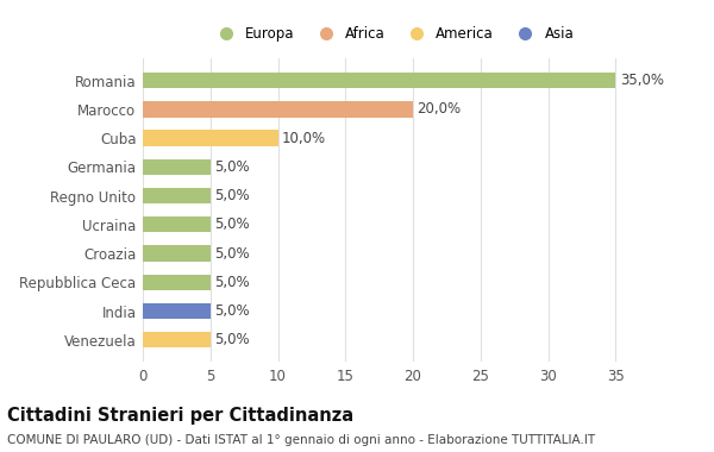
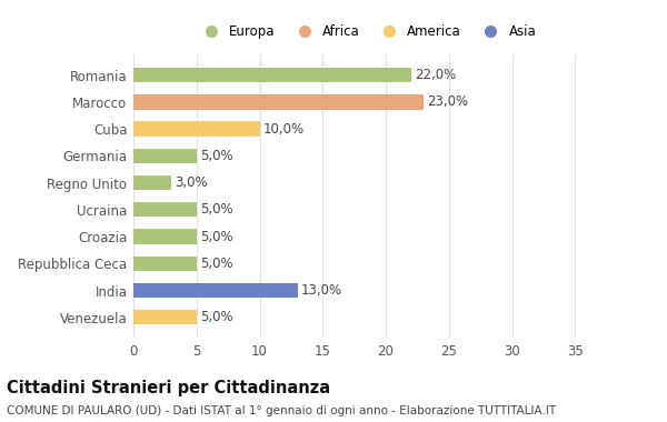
Romania: 35,0% -> 22,0%
Marocco: 20,0% -> 23,0%
Regno Unito: 5,0% -> 3,0%
India: 5,0% -> 13,0%
